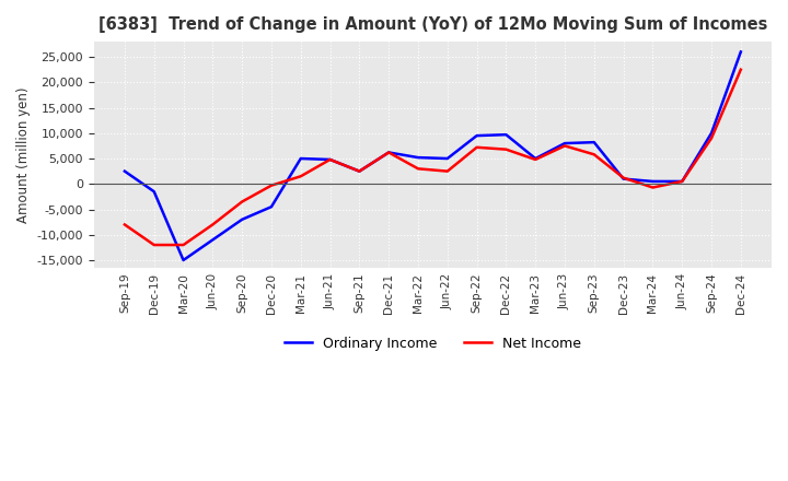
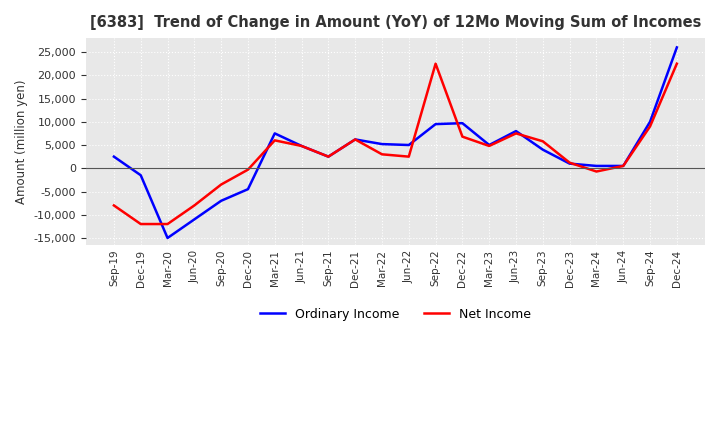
Ordinary Income/Mar-21: 5,000 -> 7,500
Net Income/Mar-21: 1,500 -> 6,000
Net Income/Sep-22: 7,200 -> 22,500
Ordinary Income/Sep-23: 8,200 -> 4,000
